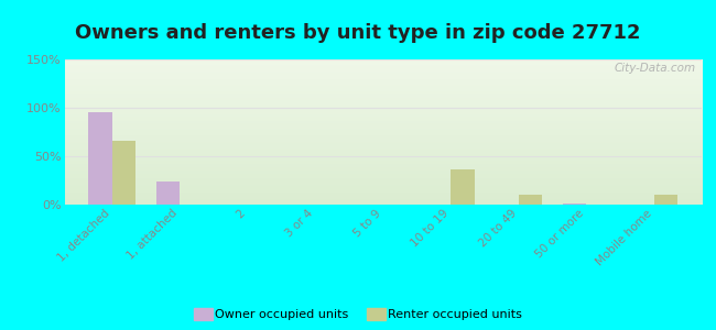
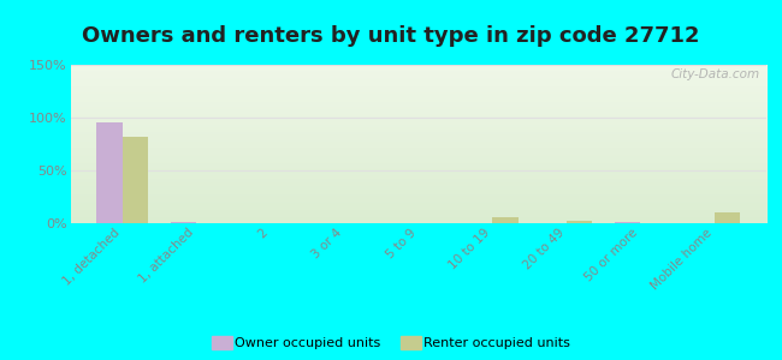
Renter occupied units/1, detached: 66% -> 82%
Owner occupied units/1, attached: 24% -> 2%
Renter occupied units/10 to 19: 36% -> 6%
Renter occupied units/20 to 49: 10% -> 2%
